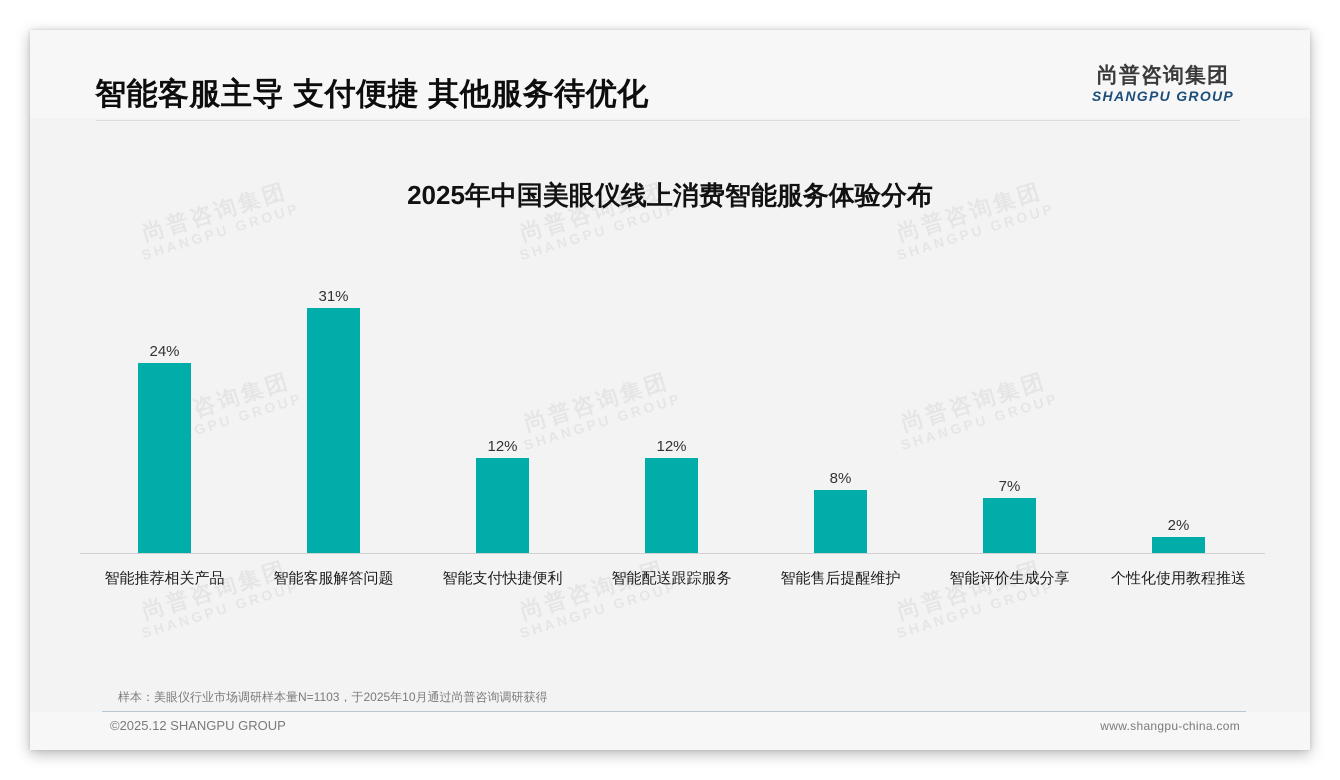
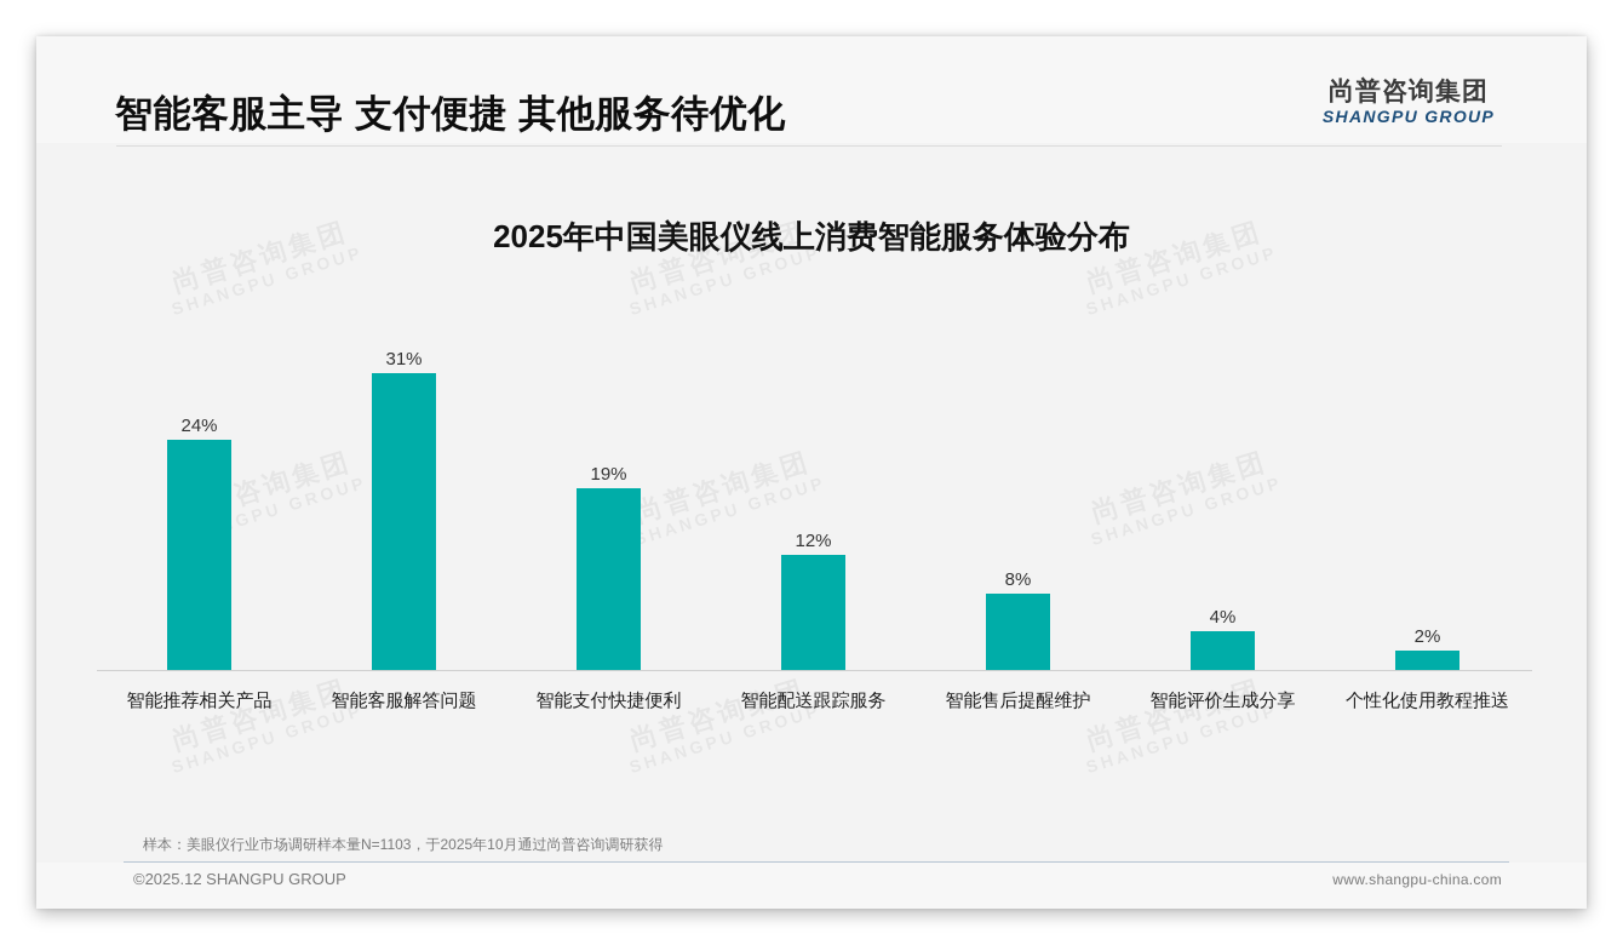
智能支付快捷便利: 12% -> 19%
智能评价生成分享: 7% -> 4%
